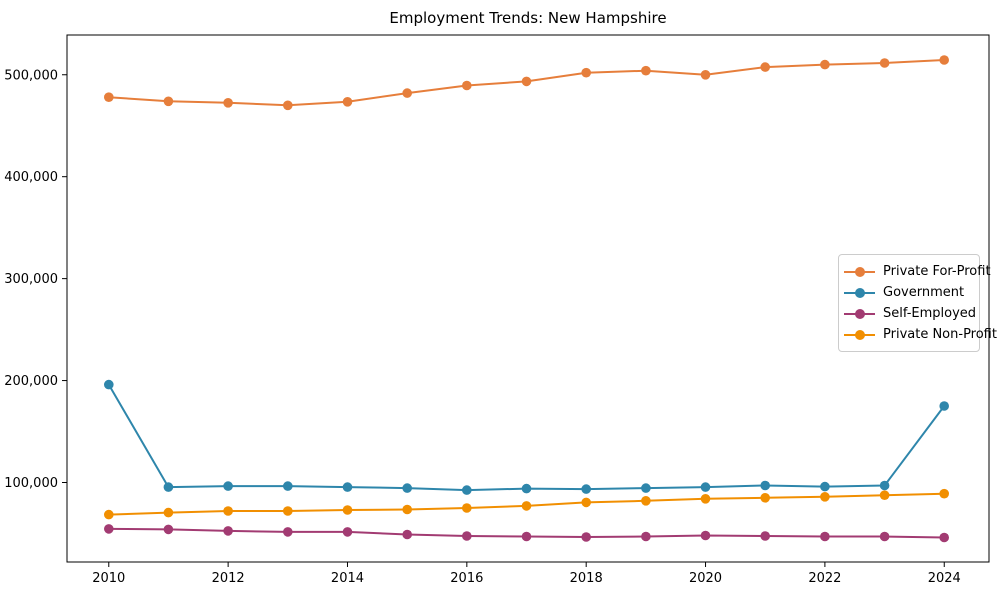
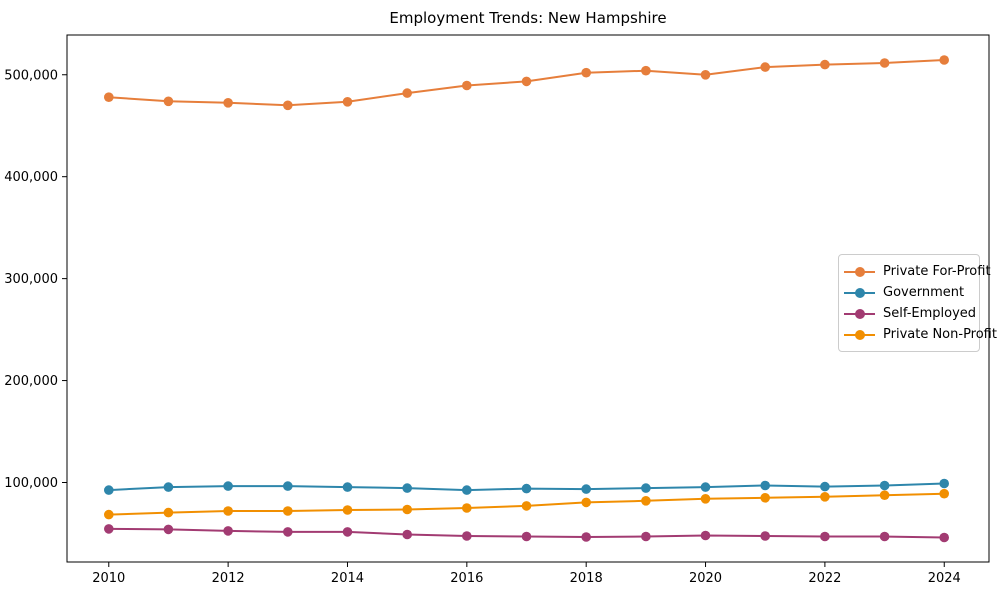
Government/2010: 196000 -> 92000
Government/2024: 175000 -> 99000
